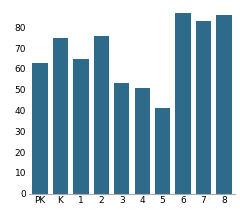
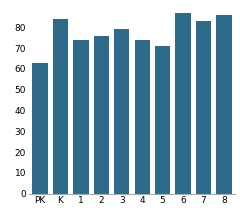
K: 75 -> 84
1: 65 -> 74
3: 53 -> 79
4: 51 -> 74
5: 41 -> 71
